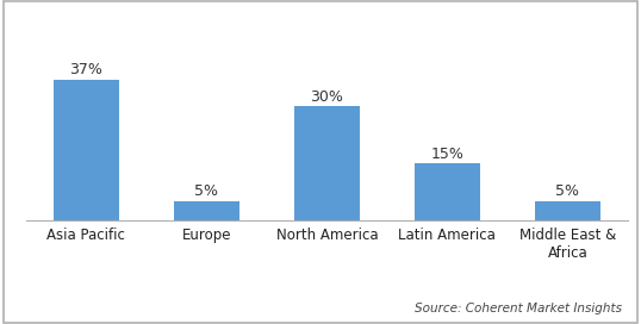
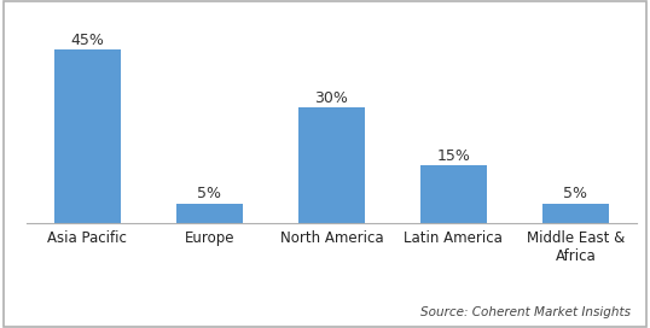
Asia Pacific: 37% -> 45%
